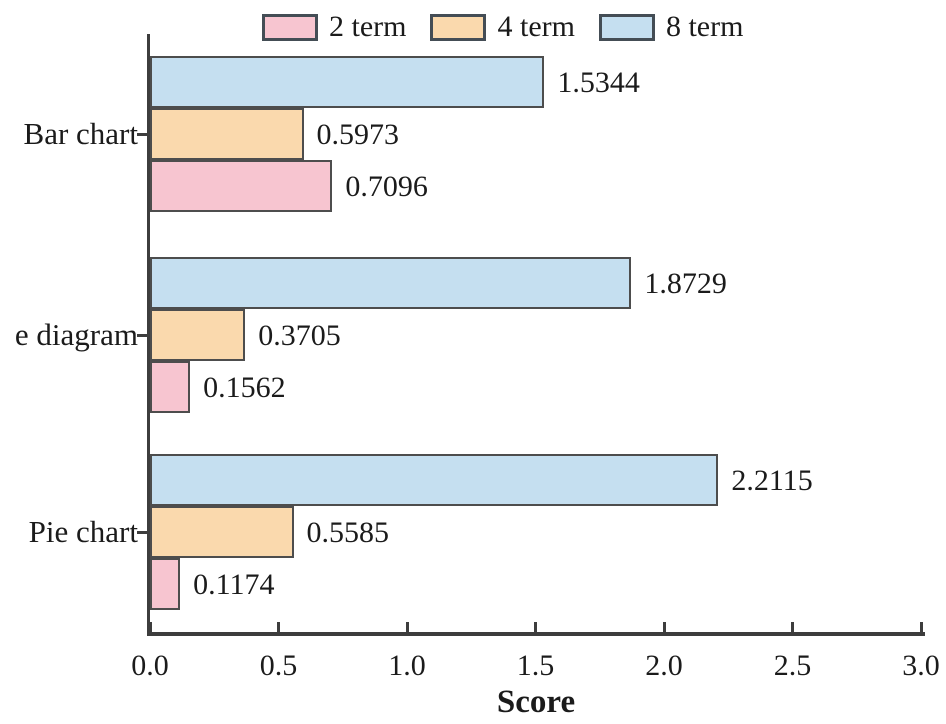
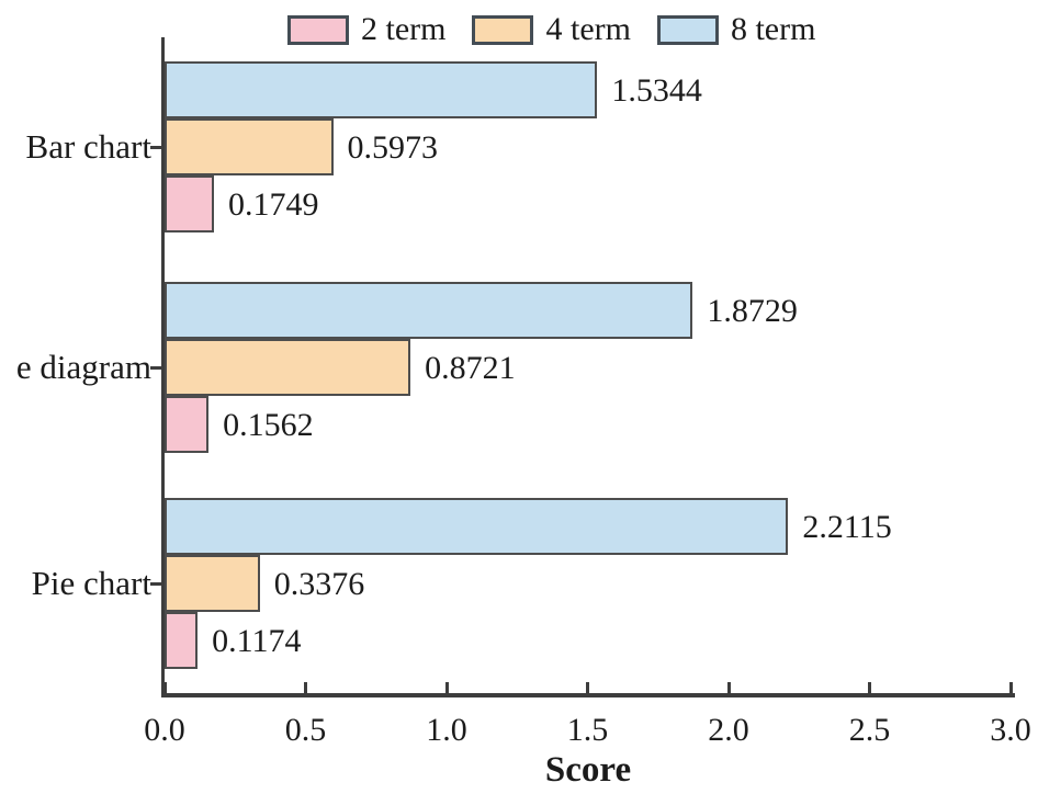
2 term/Bar chart: 0.7096 -> 0.1749
4 term/e diagram: 0.3705 -> 0.8721
4 term/Pie chart: 0.5585 -> 0.3376
